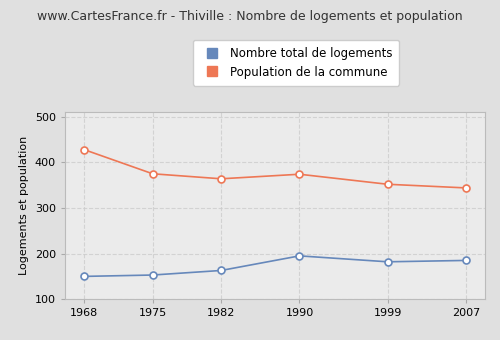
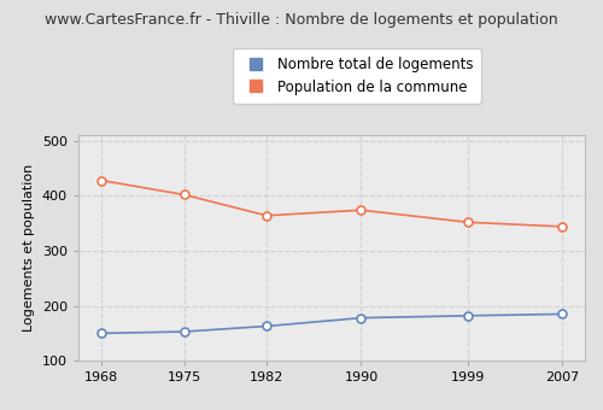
Population de la commune/1975: 375 -> 402
Nombre total de logements/1990: 195 -> 178
